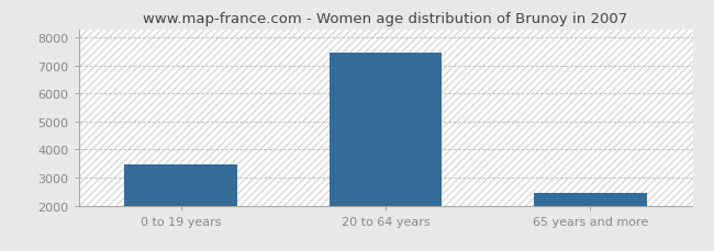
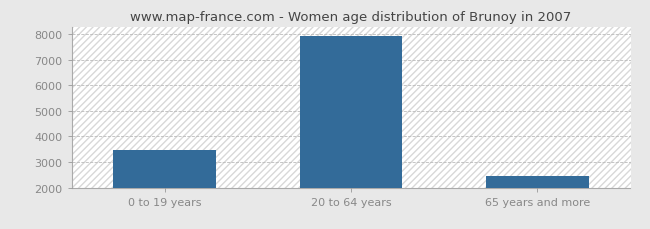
20 to 64 years: 7450 -> 7930
